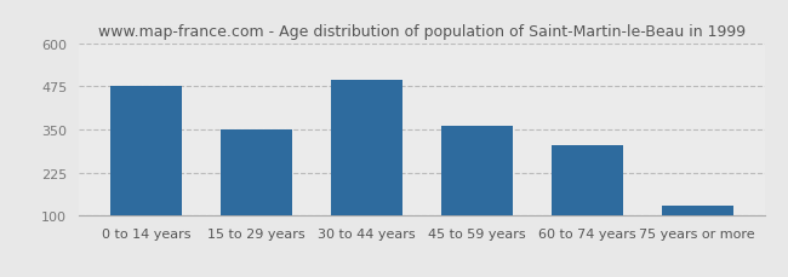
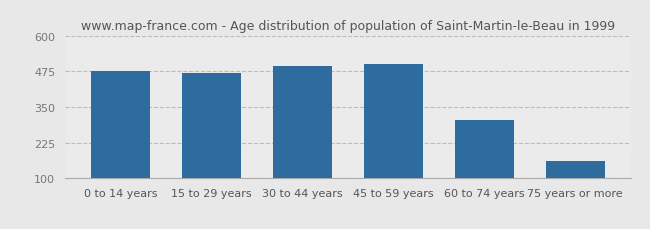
15 to 29 years: 350 -> 470
45 to 59 years: 360 -> 500
75 years or more: 130 -> 160
